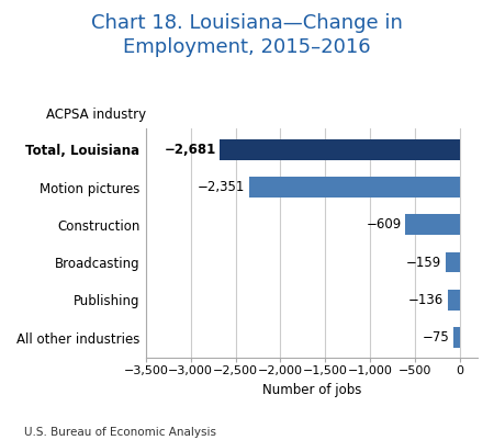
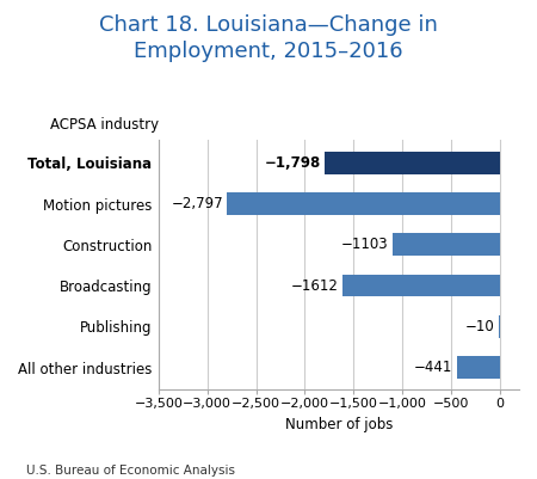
Total, Louisiana: −2,681 -> −1,798
Motion pictures: −2,351 -> −2,797
Construction: −609 -> −1103
Broadcasting: −159 -> −1612
Publishing: −136 -> −10
All other industries: −75 -> −441
